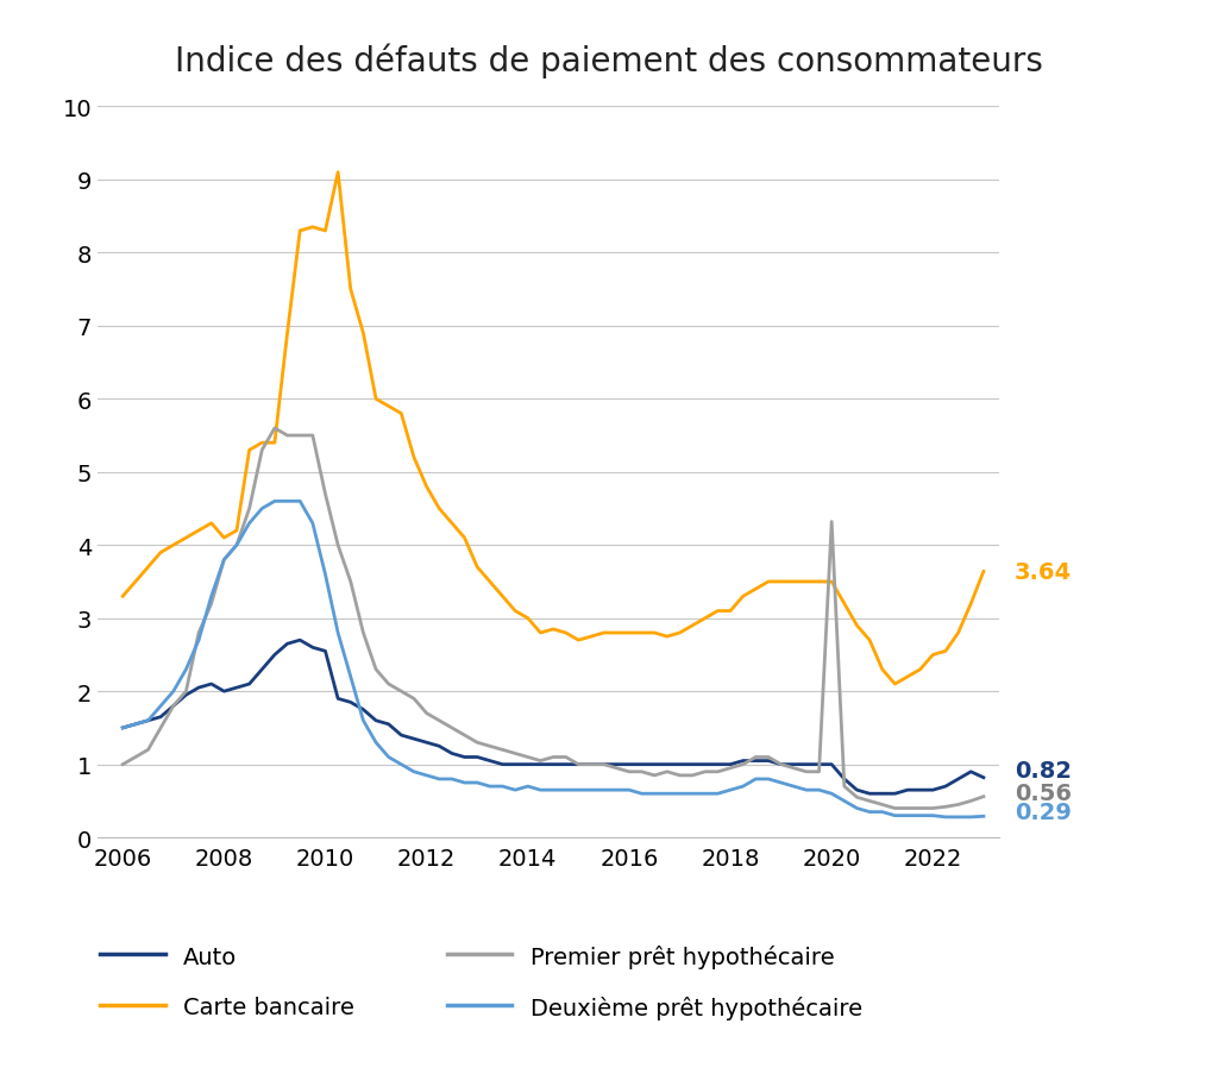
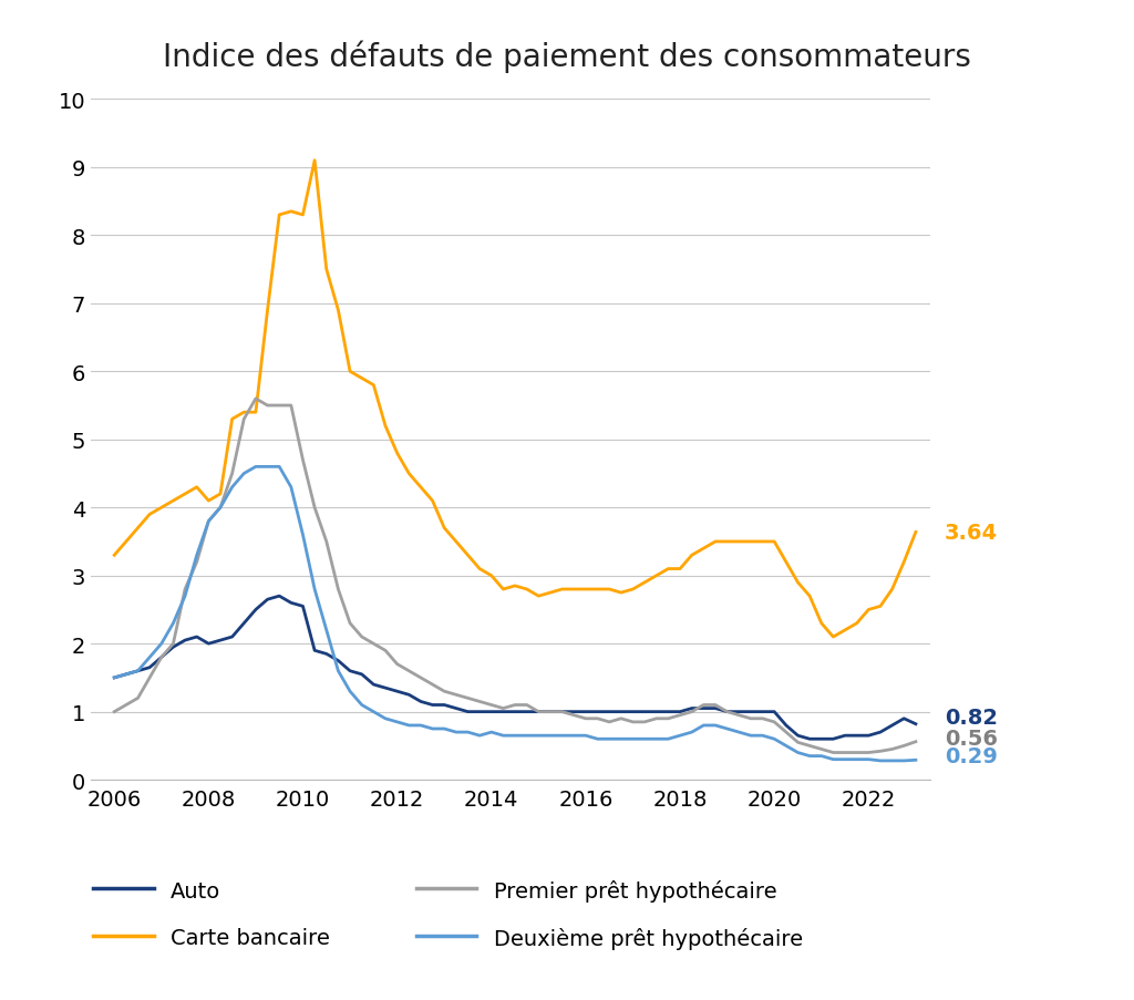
Premier prêt hypothécaire/2020: 4.32 -> 0.85
